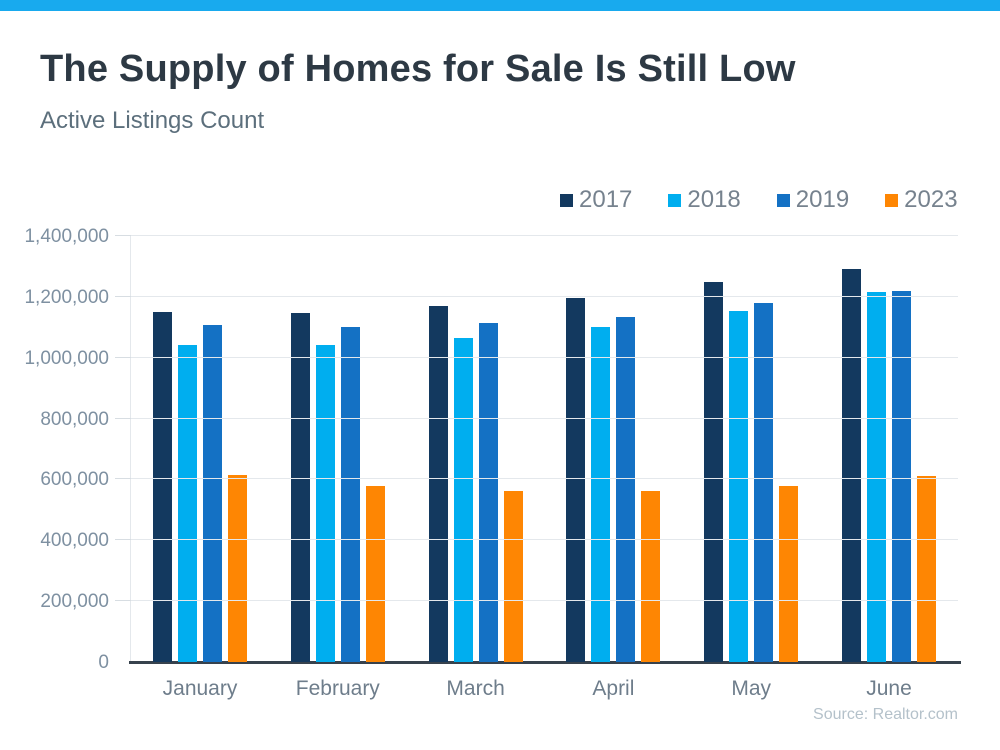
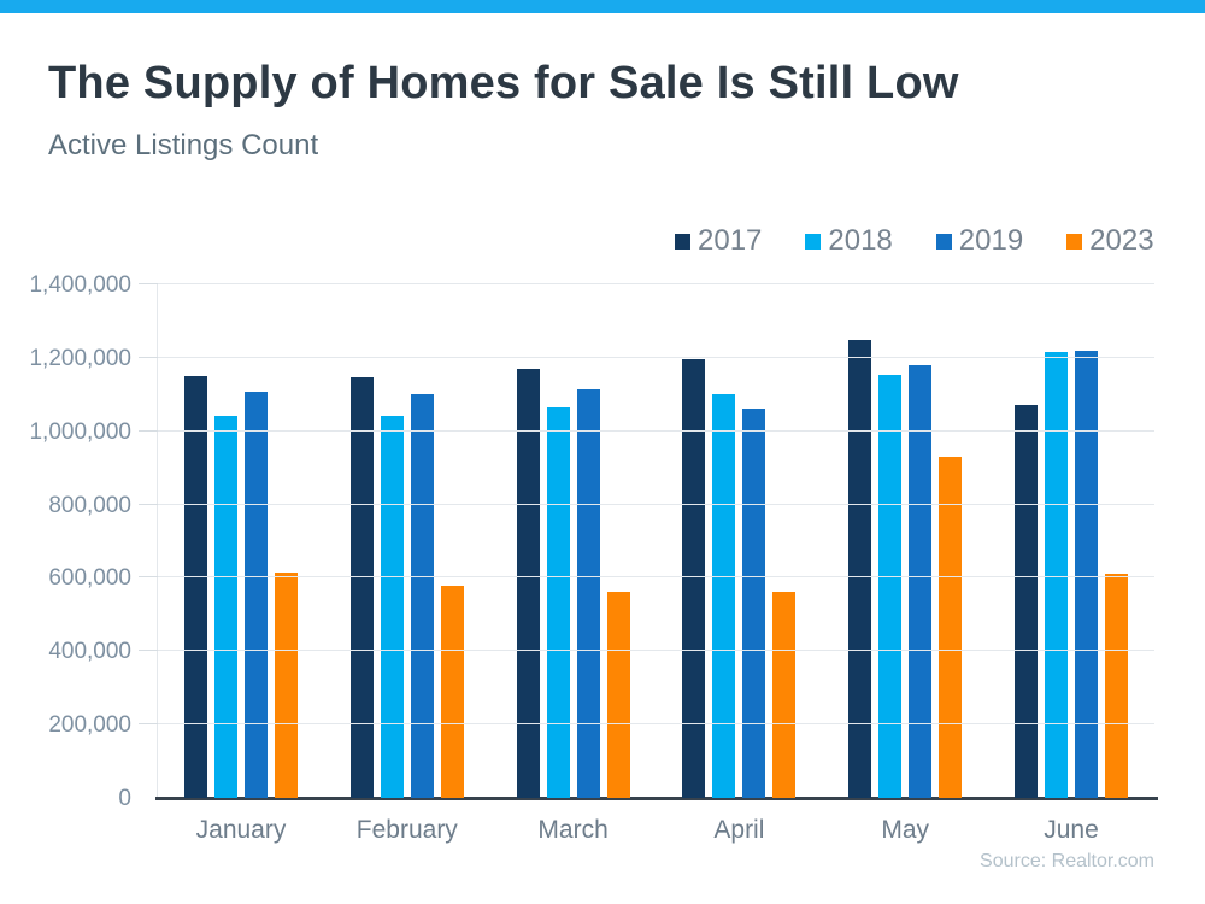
2019/April: 1140000 -> 1060000
2023/May: 580000 -> 930000
2017/June: 1290000 -> 1070000
